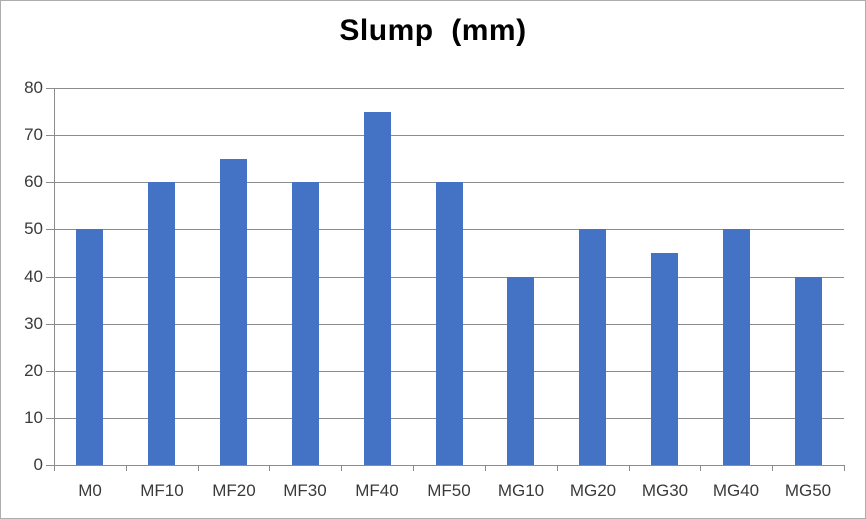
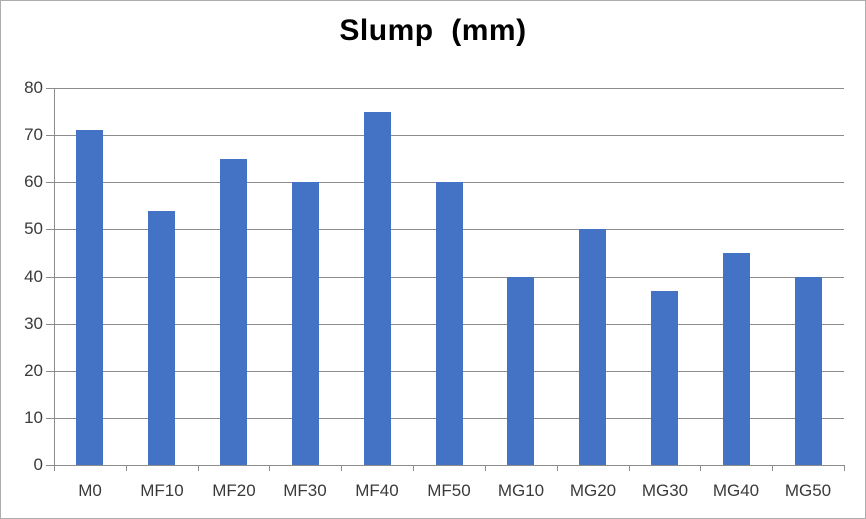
M0: 50 -> 71
MF10: 60 -> 54
MG30: 45 -> 37
MG40: 50 -> 45
